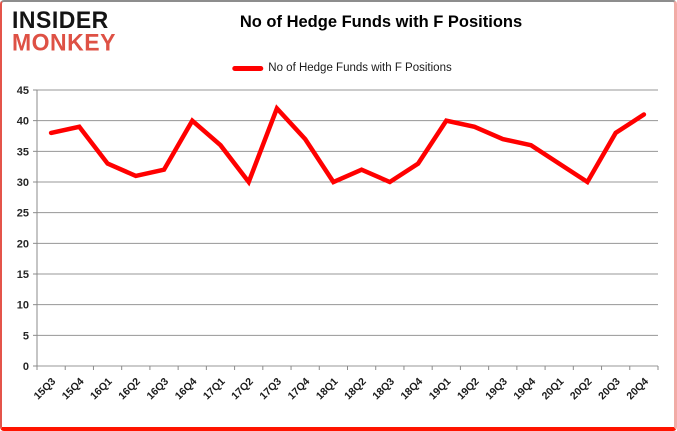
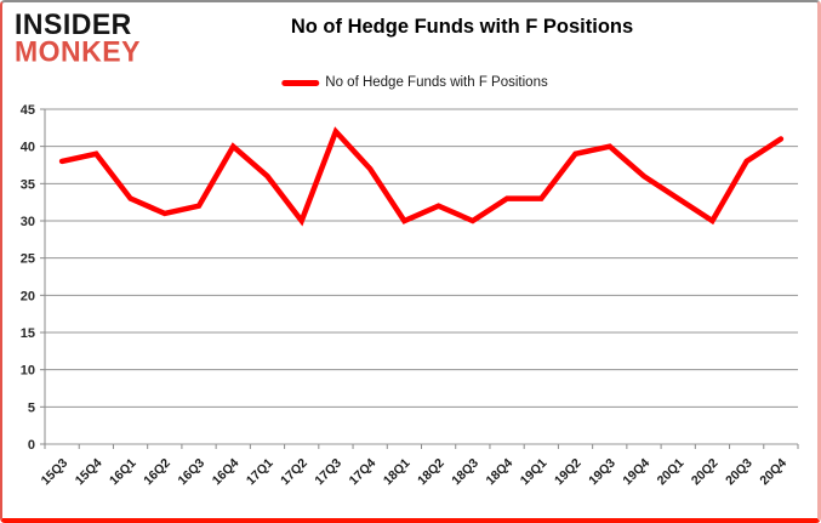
19Q1: 40 -> 33
19Q3: 37 -> 40
